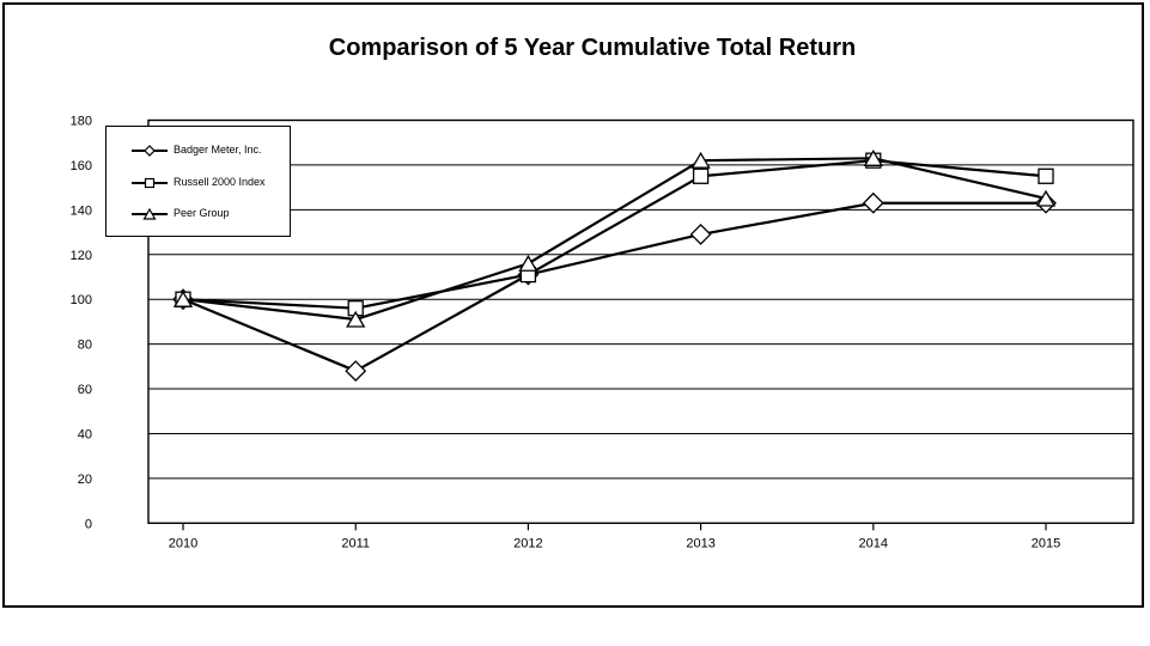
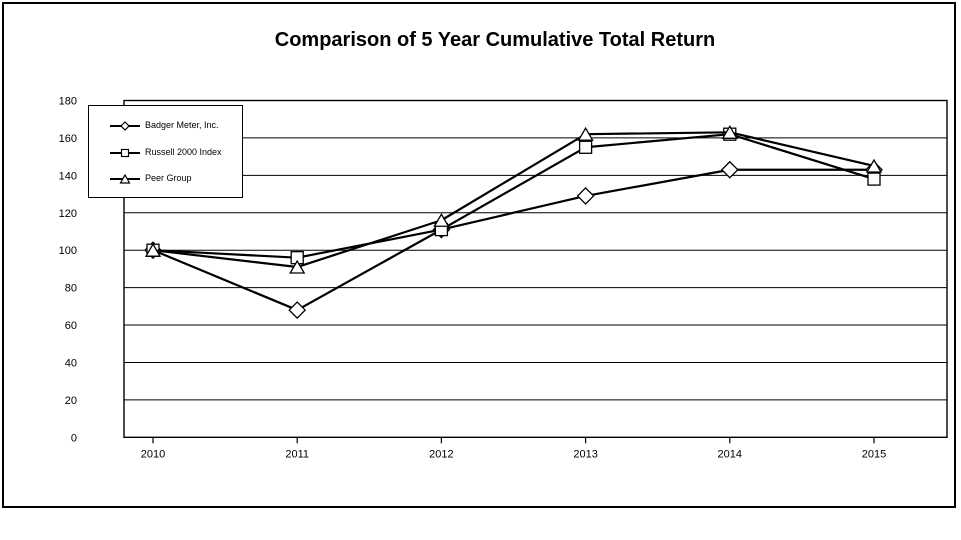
Russell 2000 Index/2015: 155 -> 138
